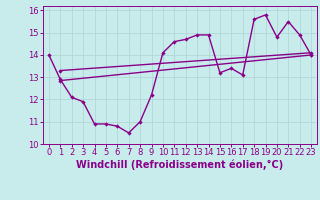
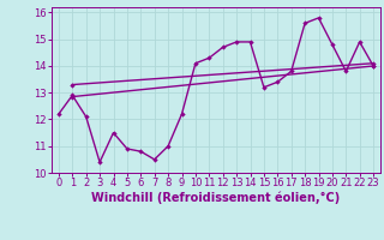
0: 14.0 -> 12.2
3: 11.9 -> 10.4
4: 10.9 -> 11.5
11: 14.6 -> 14.3
17: 13.1 -> 13.8
21: 15.5 -> 13.8
